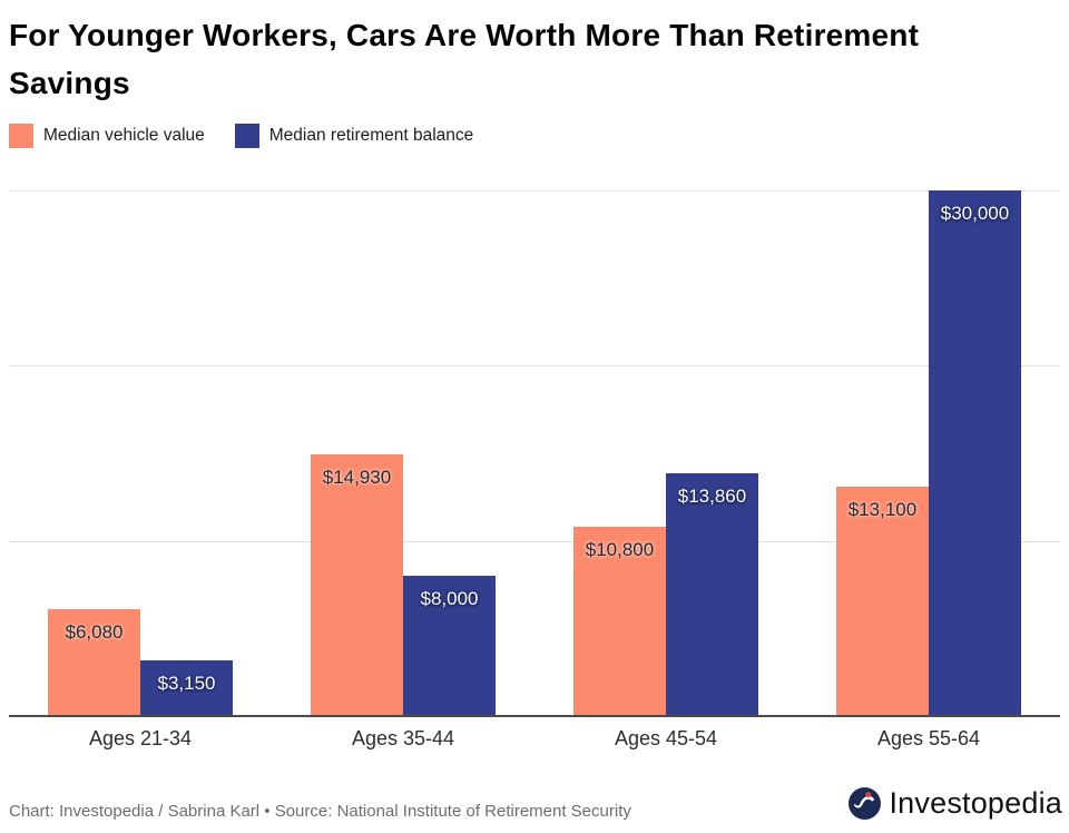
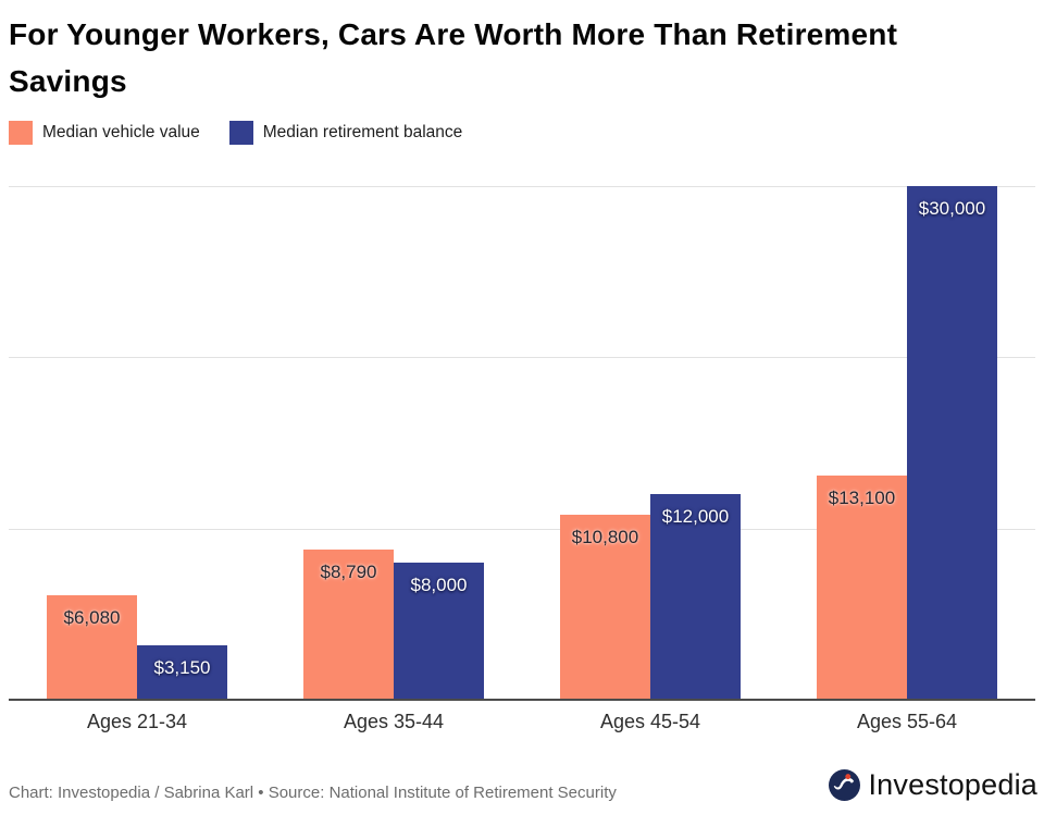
Median vehicle value/Ages 35-44: $14,930 -> $8,790
Median retirement balance/Ages 45-54: $13,860 -> $12,000
